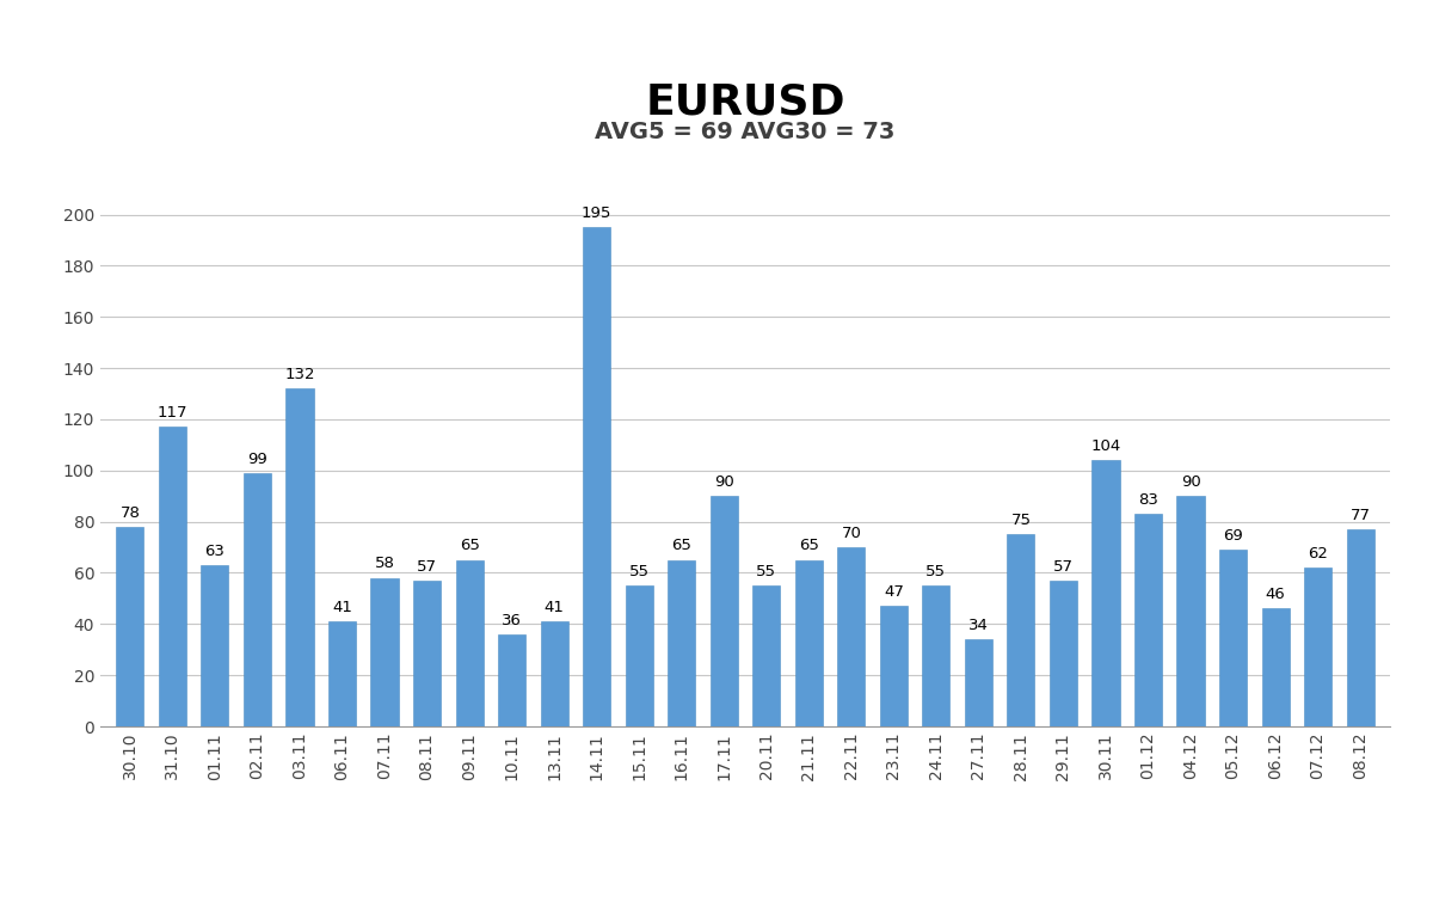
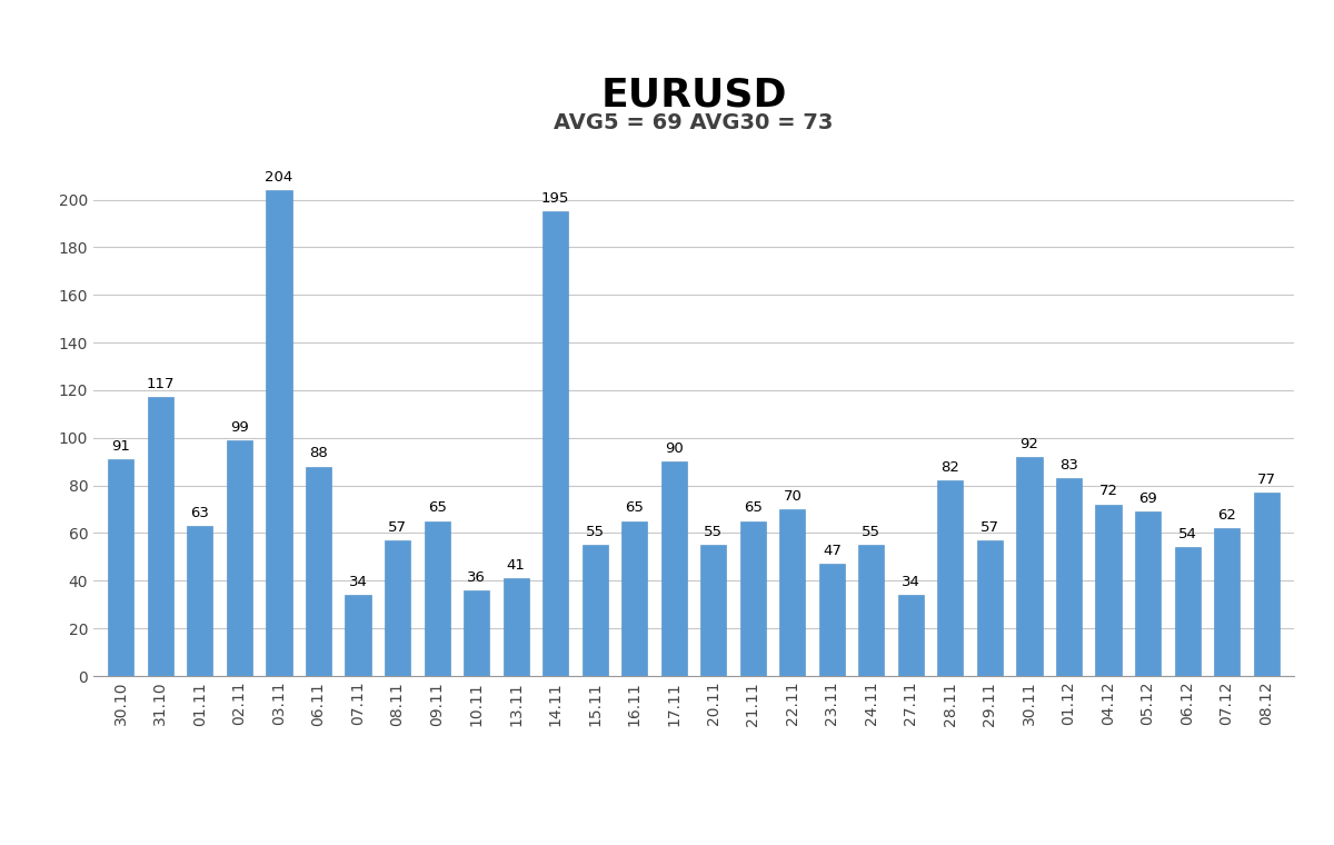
30.10: 78 -> 91
03.11: 132 -> 204
06.11: 41 -> 88
07.11: 58 -> 34
28.11: 75 -> 82
30.11: 104 -> 92
04.12: 90 -> 72
06.12: 46 -> 54
